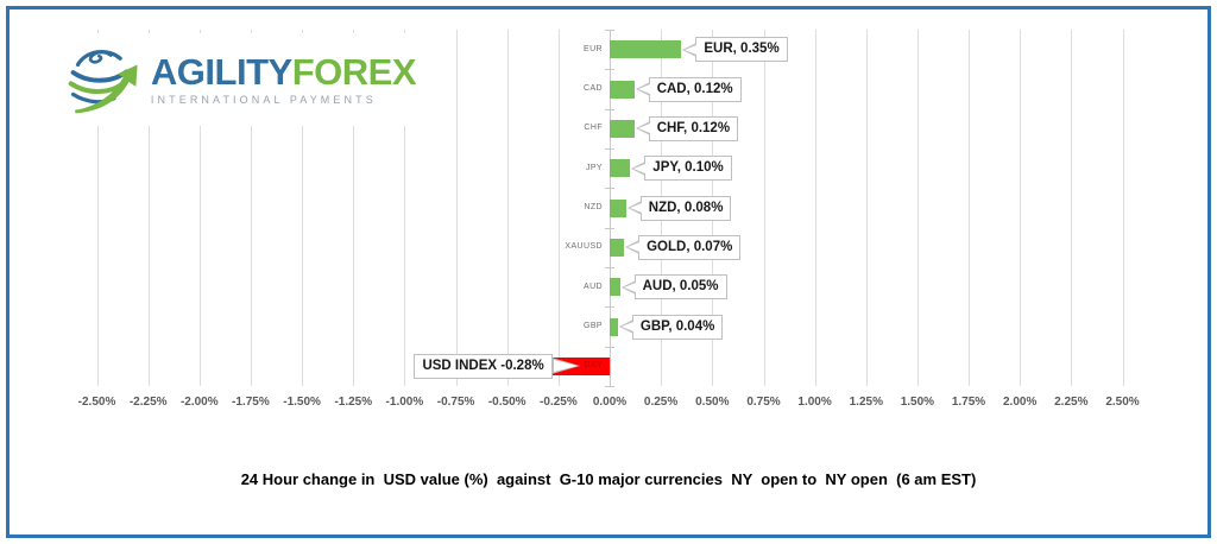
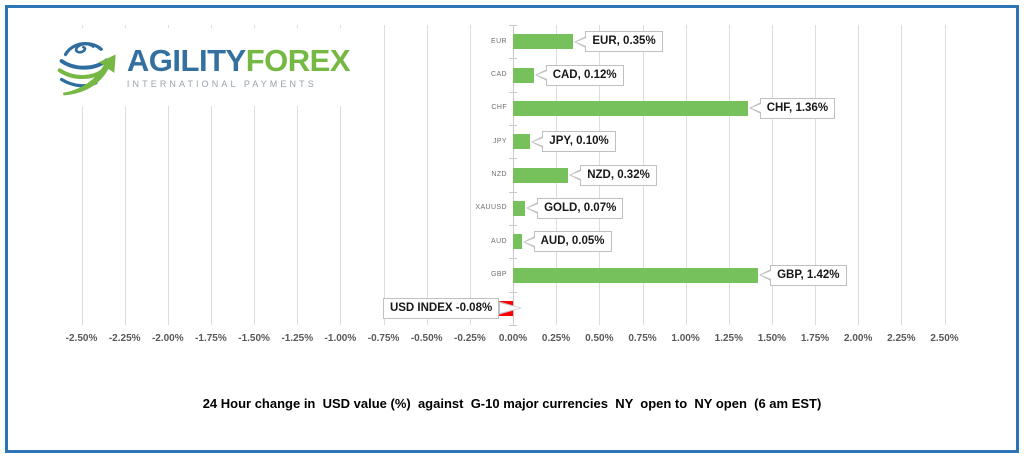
CHF: 0.12% -> 1.36%
NZD: 0.08% -> 0.32%
GBP: 0.04% -> 1.42%
DXY: -0.28% -> -0.08%
